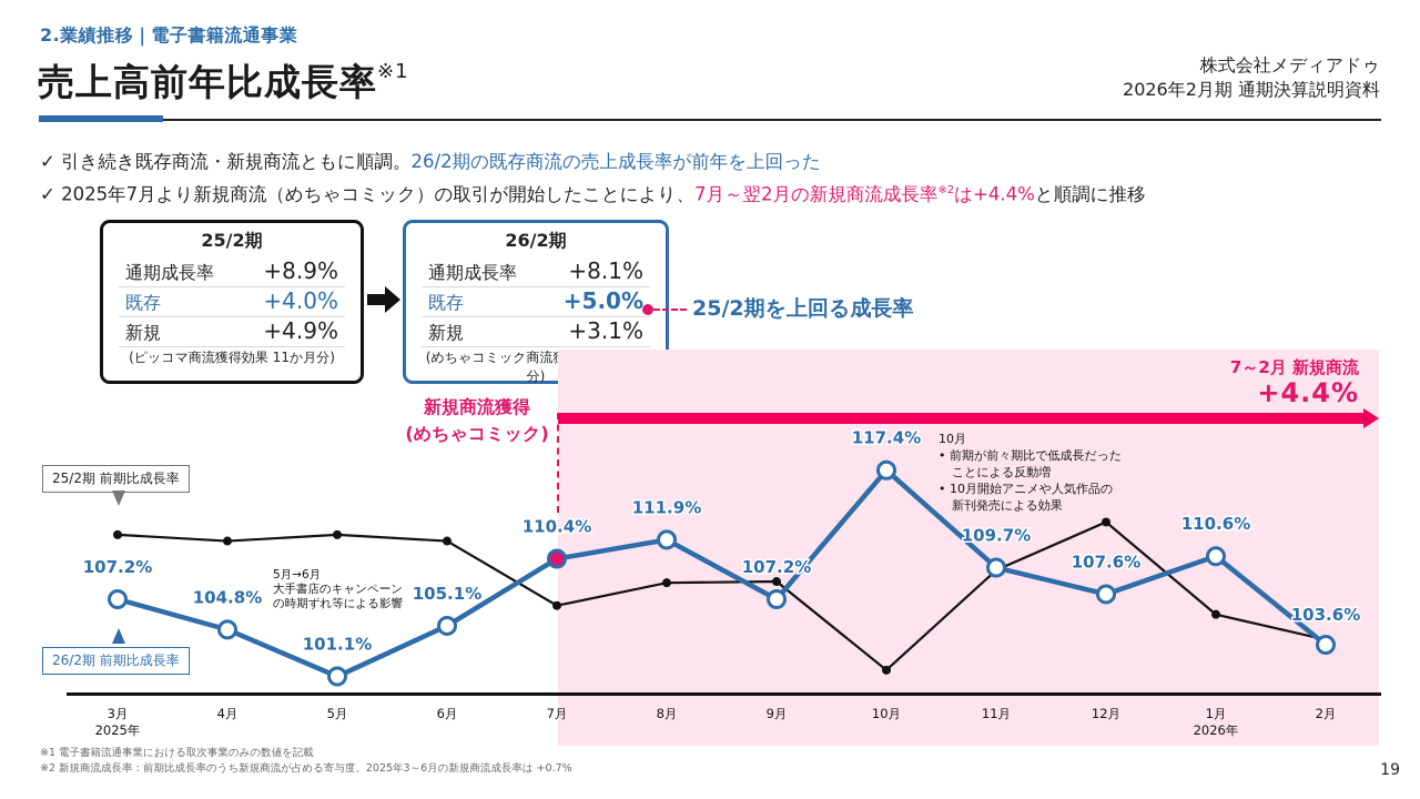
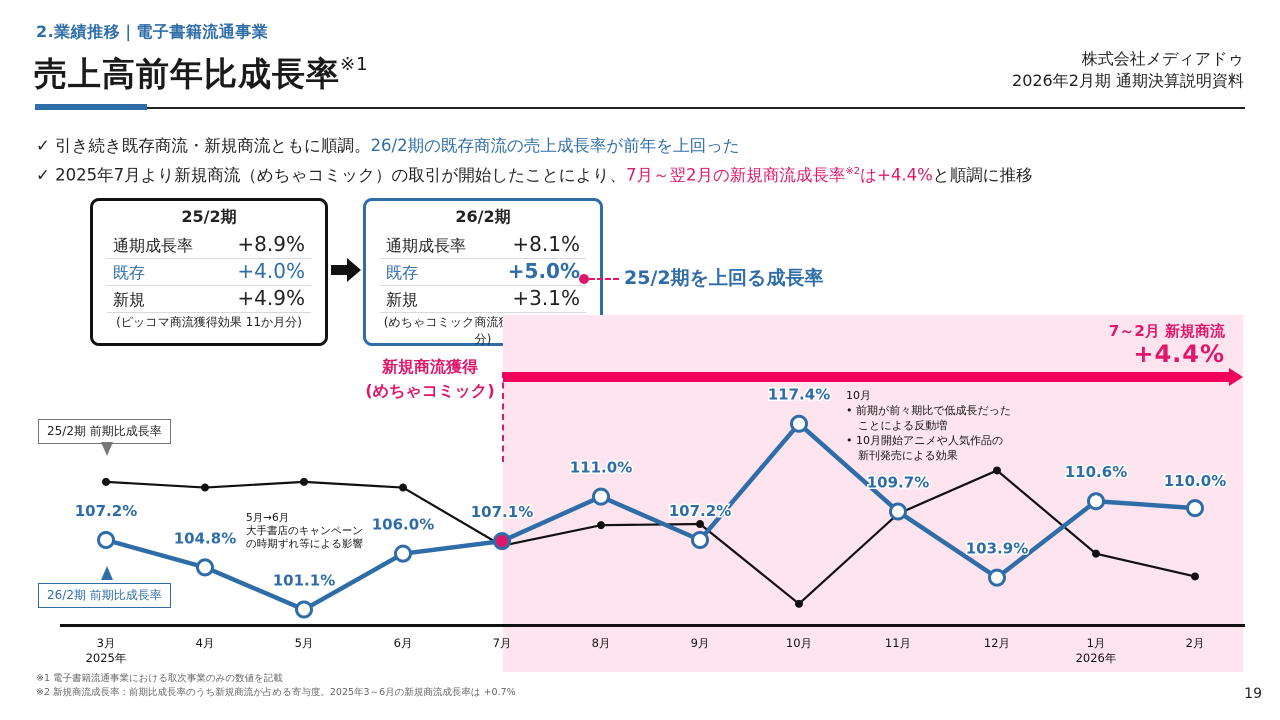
26/2期 前期比成長率/6月: 105.1% -> 106.0%
26/2期 前期比成長率/7月: 110.4% -> 107.1%
26/2期 前期比成長率/8月: 111.9% -> 111.0%
26/2期 前期比成長率/12月: 107.6% -> 103.9%
26/2期 前期比成長率/2月: 103.6% -> 110.0%
